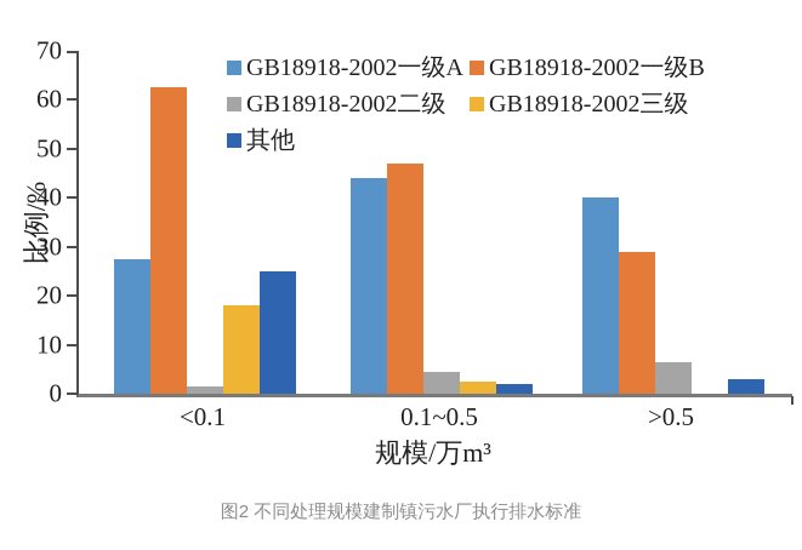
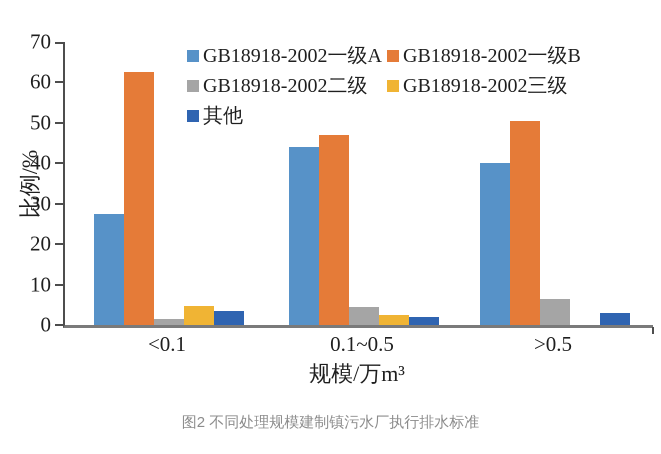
GB18918-2002三级/<0.1: 18 -> 5
其他/<0.1: 25 -> 4
GB18918-2002一级B/>0.5: 29 -> 50
